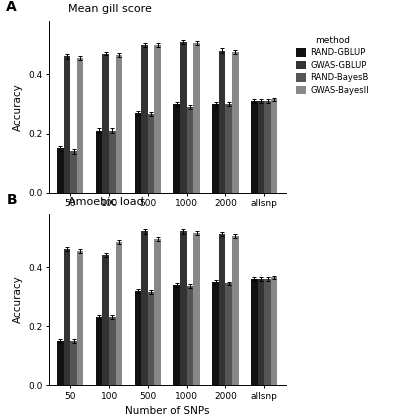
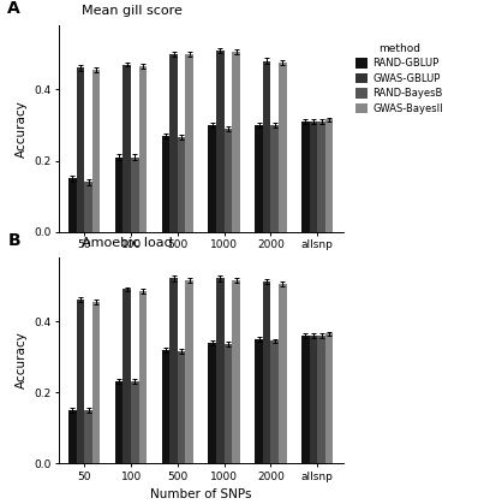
GWAS-GBLUP/100: 0.44 -> 0.49
GWAS-BayesII/500: 0.495 -> 0.515
